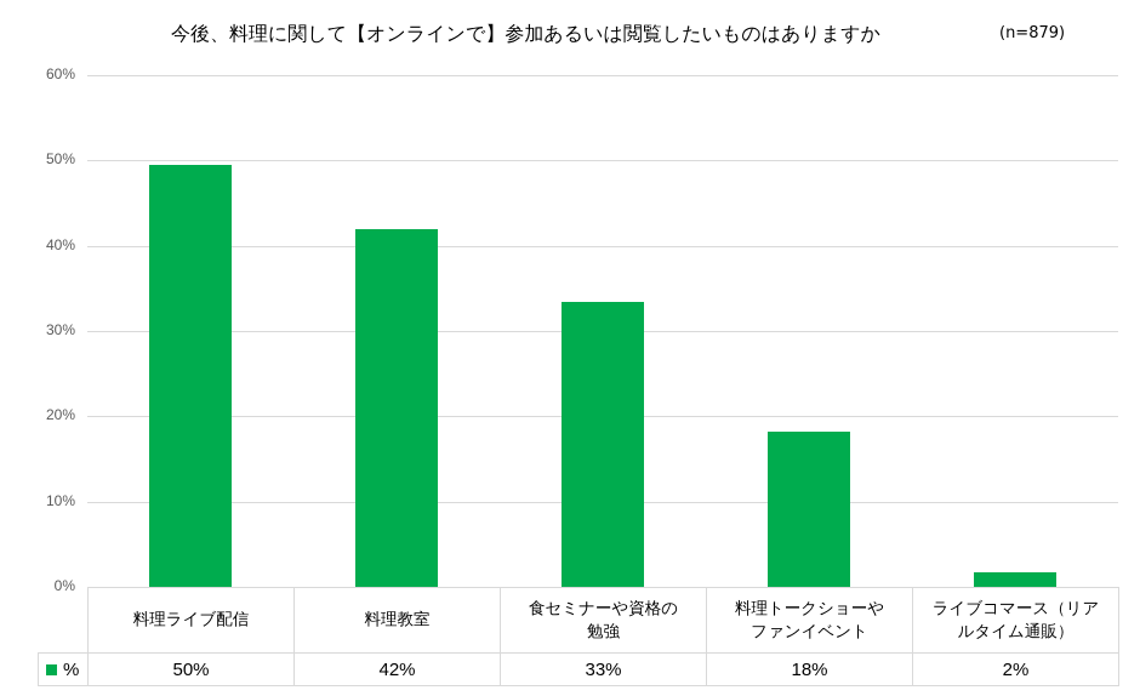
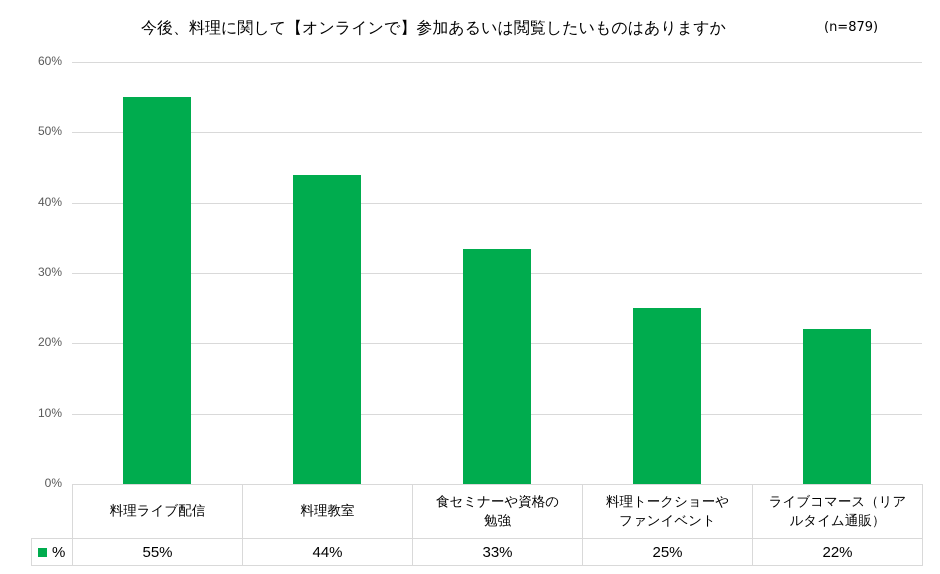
料理ライブ配信: 50% -> 55%
料理教室: 42% -> 44%
料理トークショーやファンイベント: 18% -> 25%
ライブコマース（リアルタイム通販）: 2% -> 22%
